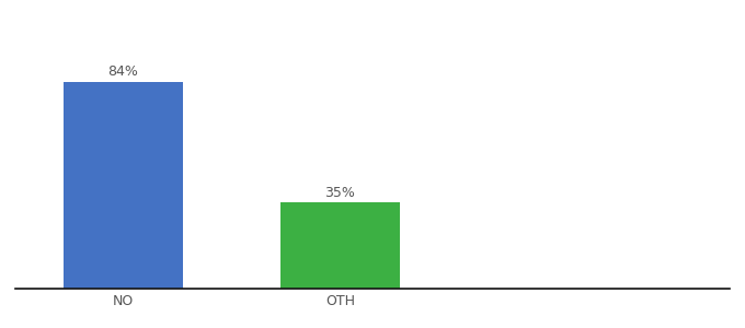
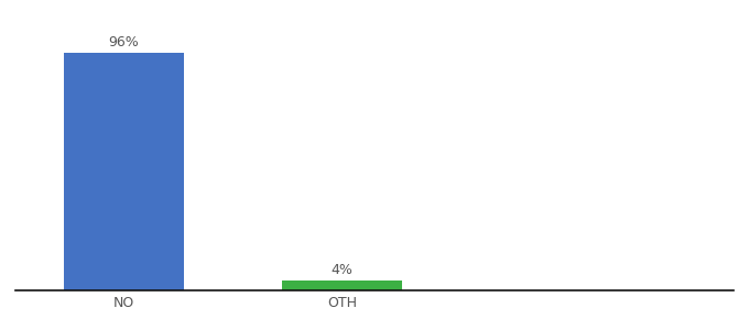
NO: 84% -> 96%
OTH: 35% -> 4%
